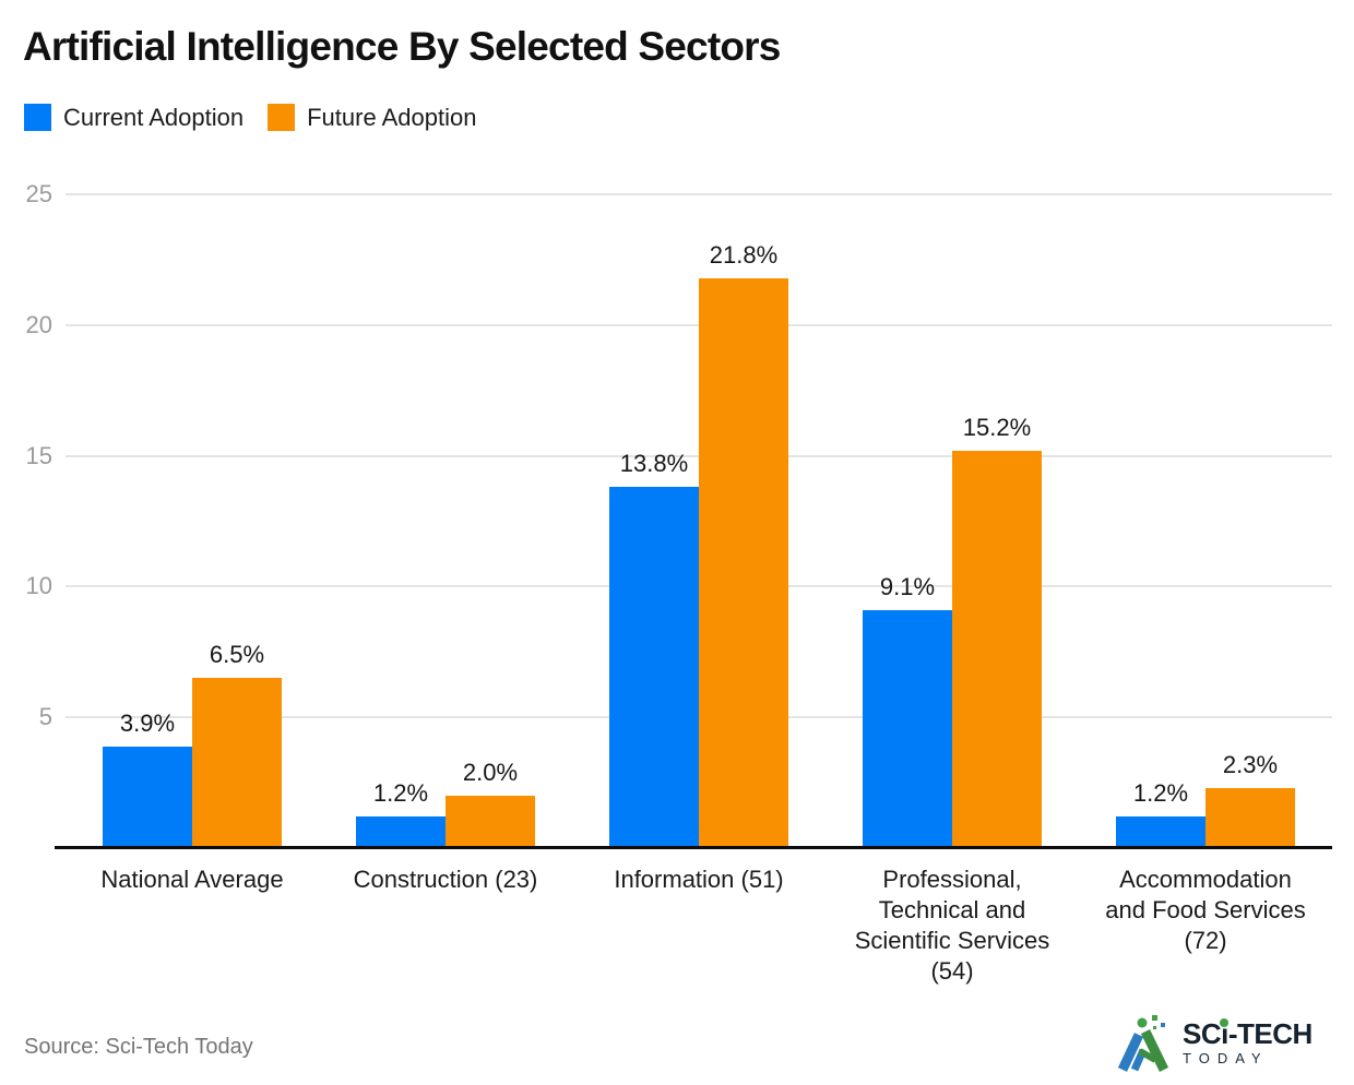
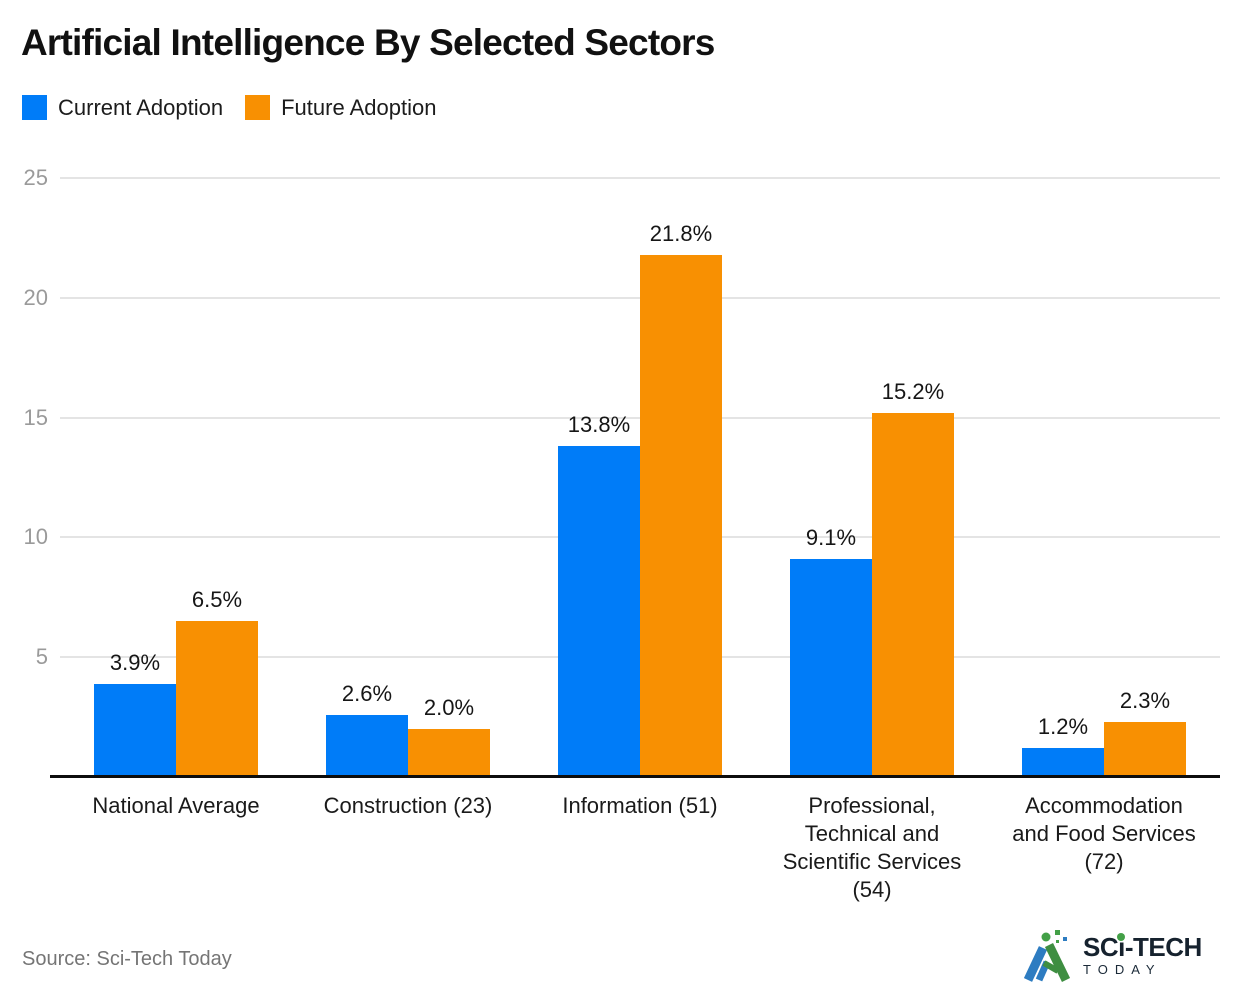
Current Adoption/Construction (23): 1.2% -> 2.6%
